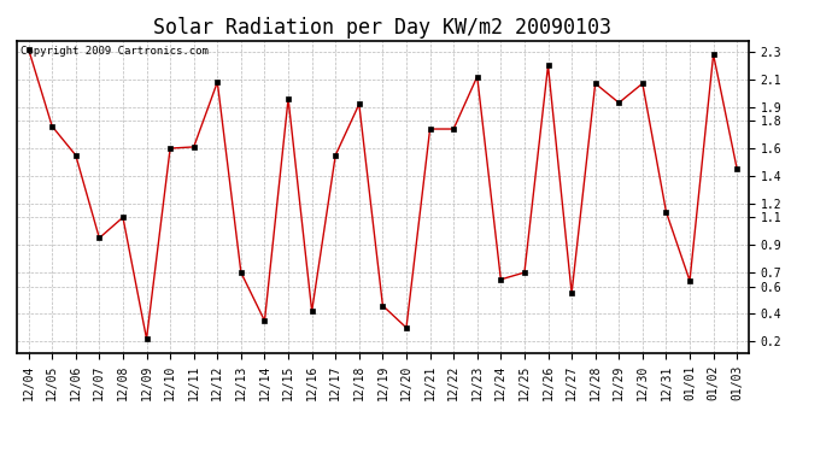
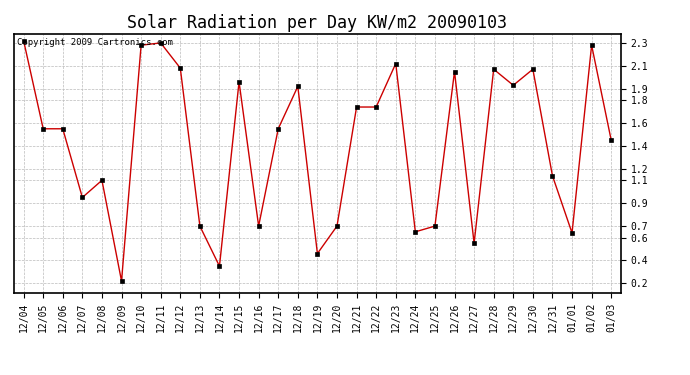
12/05: 1.76 -> 1.55
12/10: 1.60 -> 2.28
12/11: 1.61 -> 2.30
12/16: 0.42 -> 0.70
12/20: 0.30 -> 0.70
12/26: 2.20 -> 2.05
